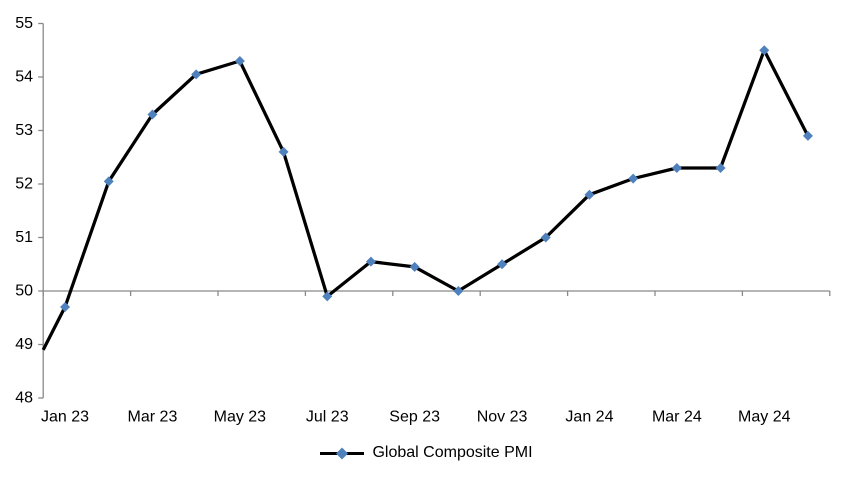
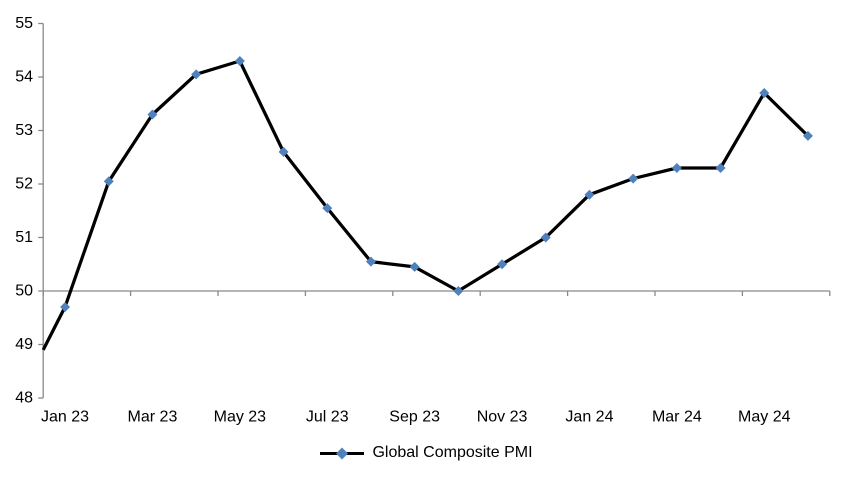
Jul 23: 49.9 -> 51.5
May 24: 54.5 -> 53.7
